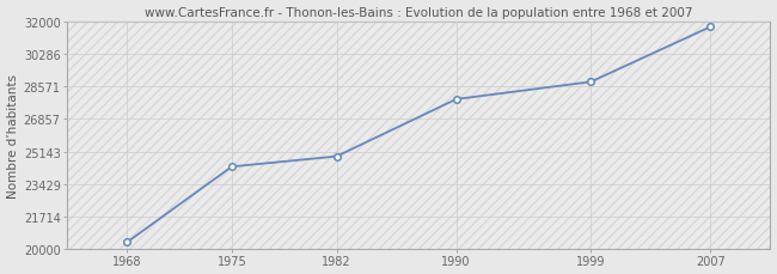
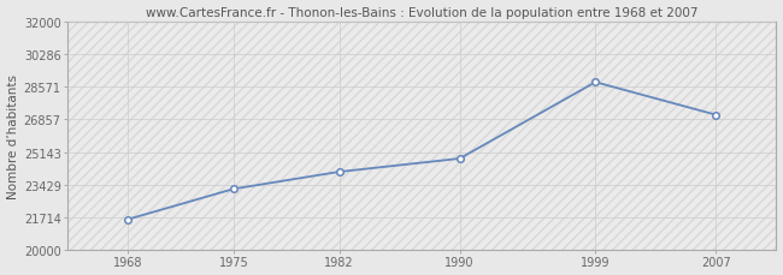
1968: 20300 -> 21600
1975: 24300 -> 23200
1982: 24900 -> 24100
1990: 27900 -> 24800
2007: 31700 -> 27100
